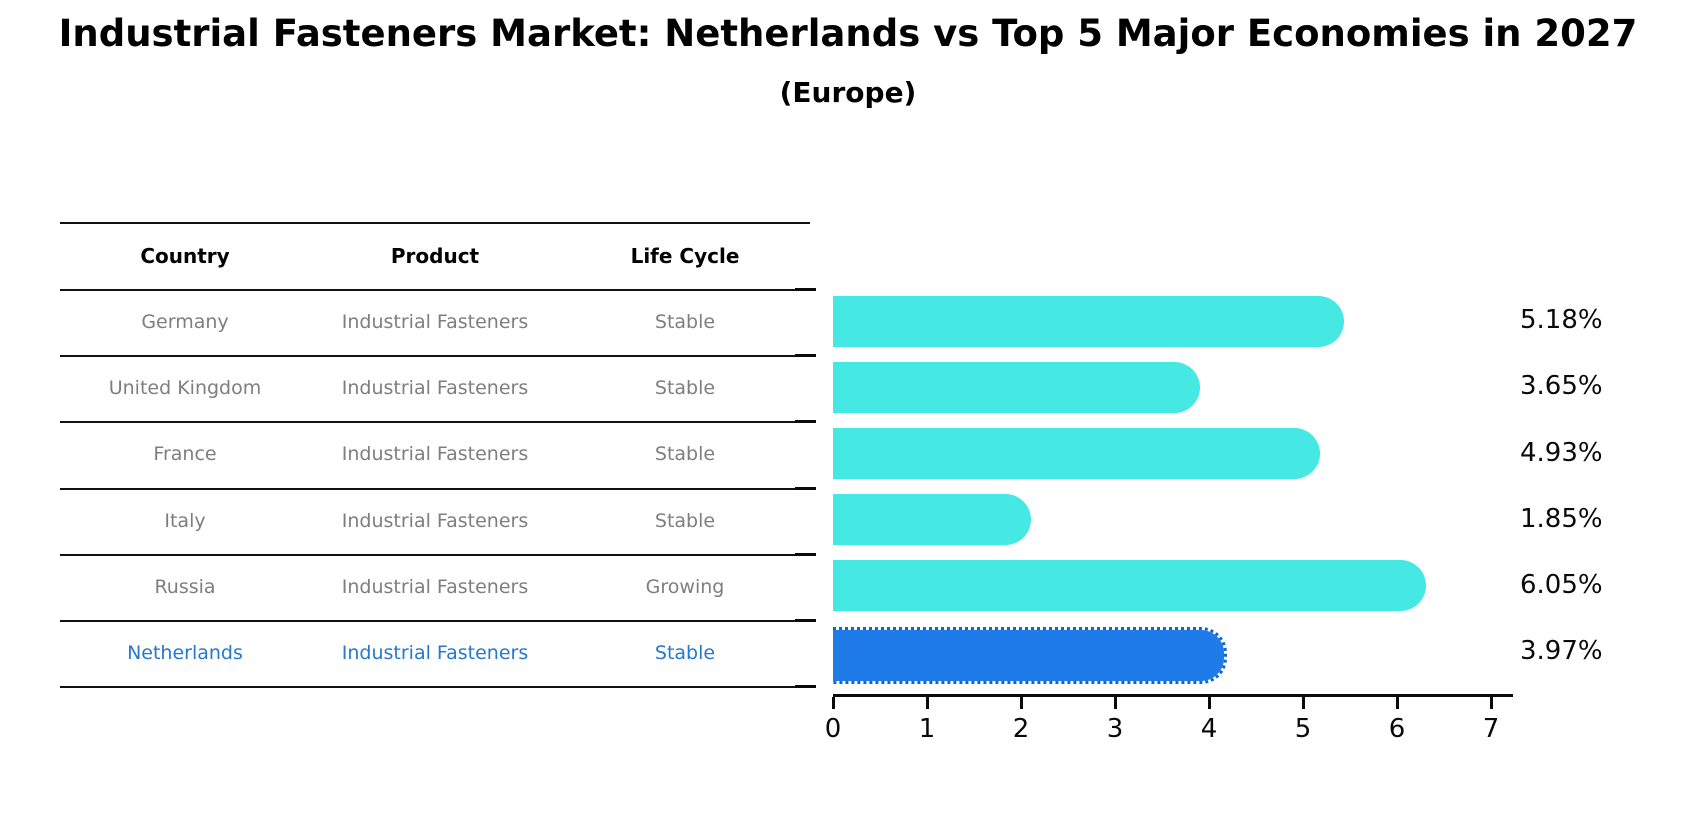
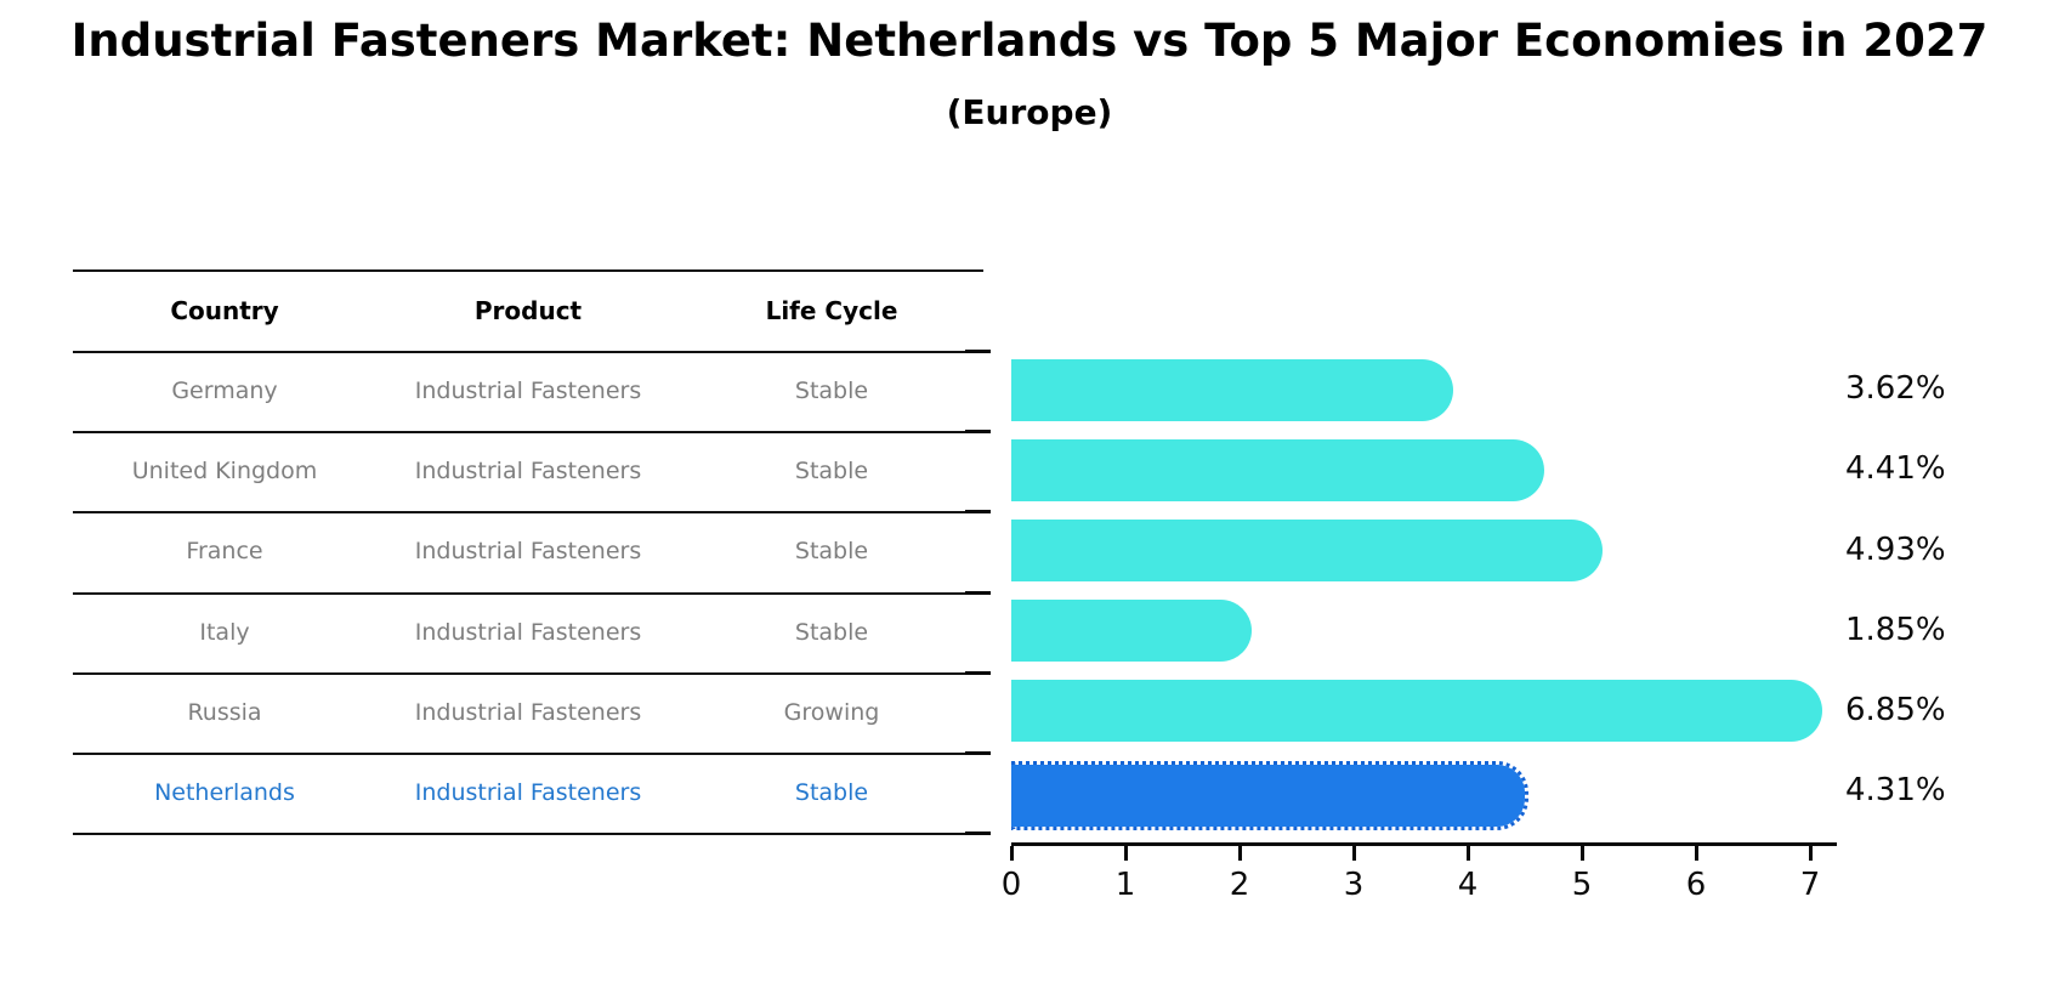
Germany: 5.18% -> 3.62%
United Kingdom: 3.65% -> 4.41%
Russia: 6.05% -> 6.85%
Netherlands: 3.97% -> 4.31%
